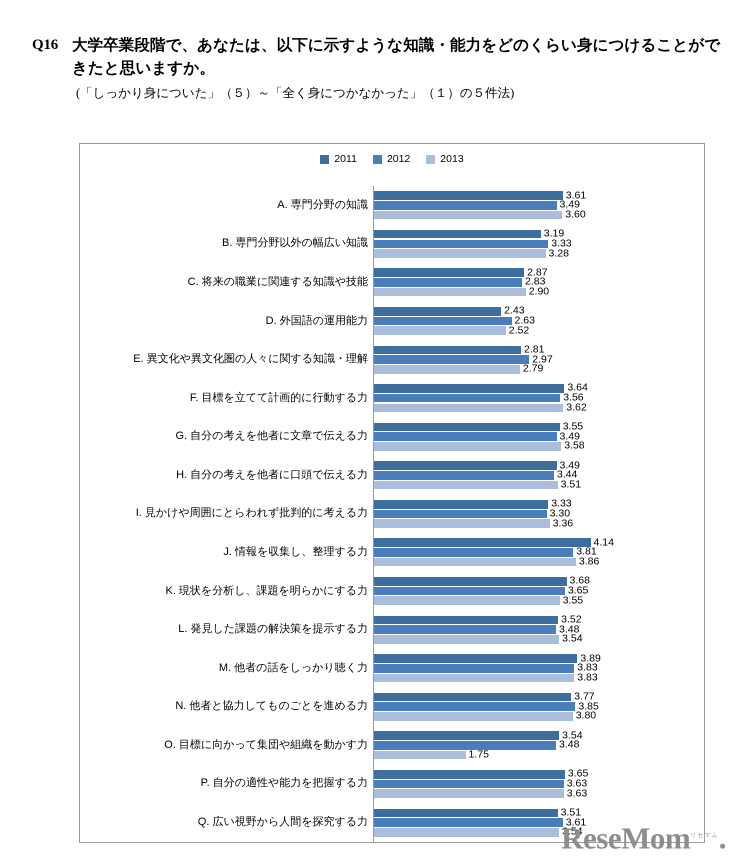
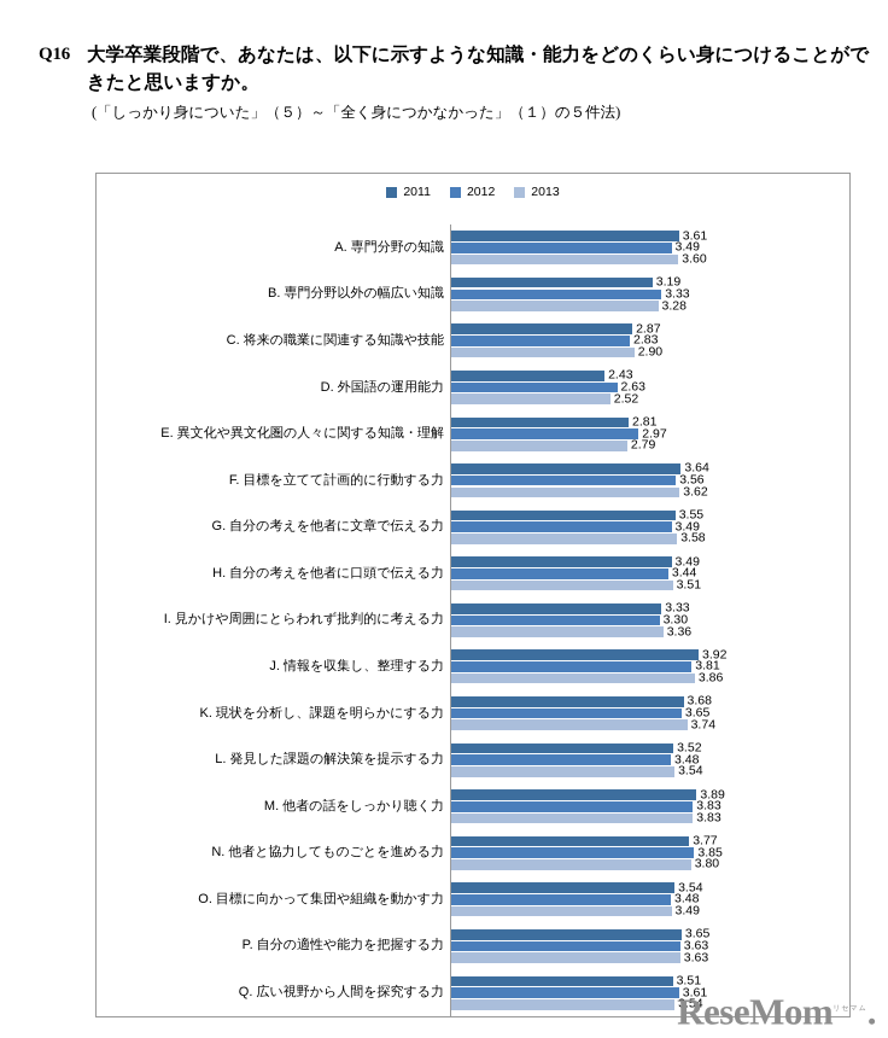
2011/J. 情報を収集し、整理する力: 4.14 -> 3.92
2013/K. 現状を分析し、課題を明らかにする力: 3.55 -> 3.74
2013/O. 目標に向かって集団や組織を動かす力: 1.75 -> 3.49
